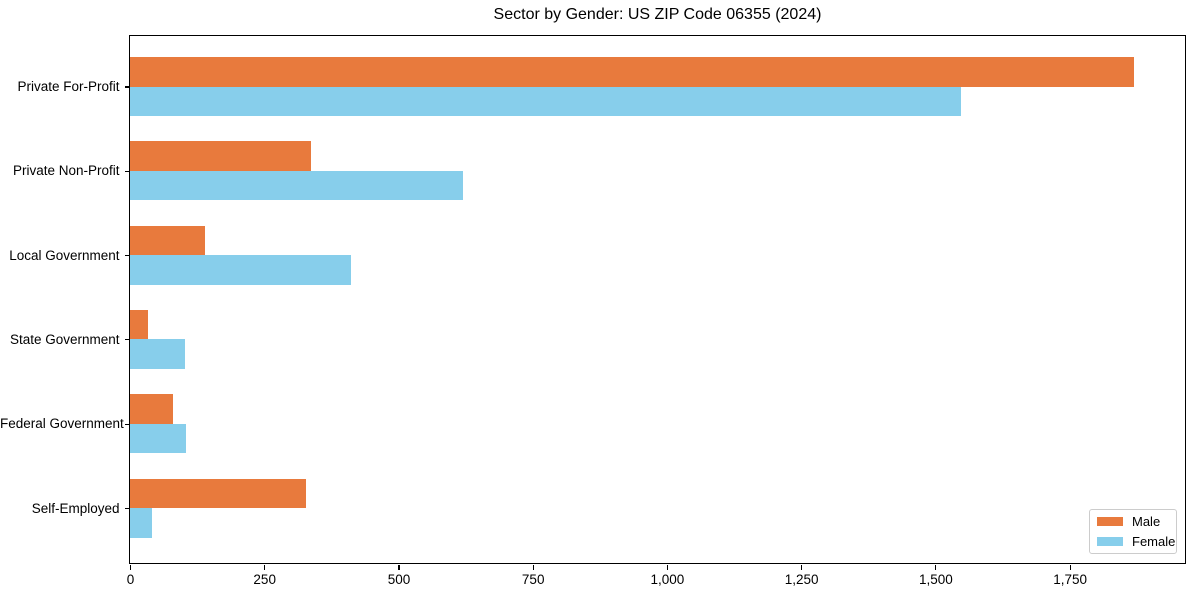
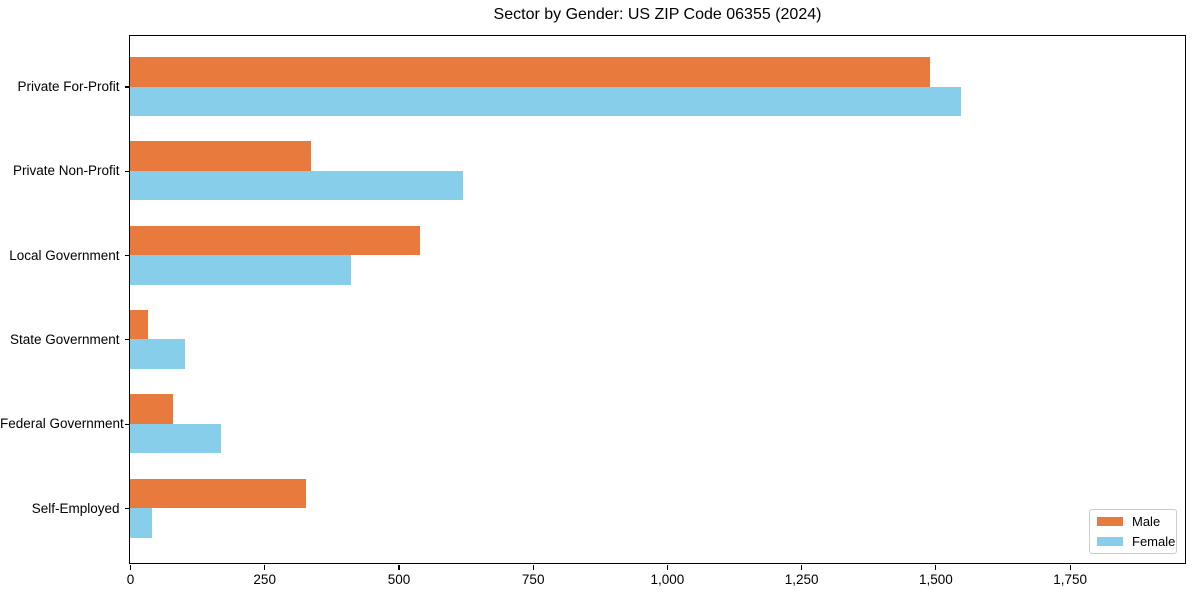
Male/Private For-Profit: 1870 -> 1490
Male/Local Government: 140 -> 540
Female/Federal Government: 100 -> 170
